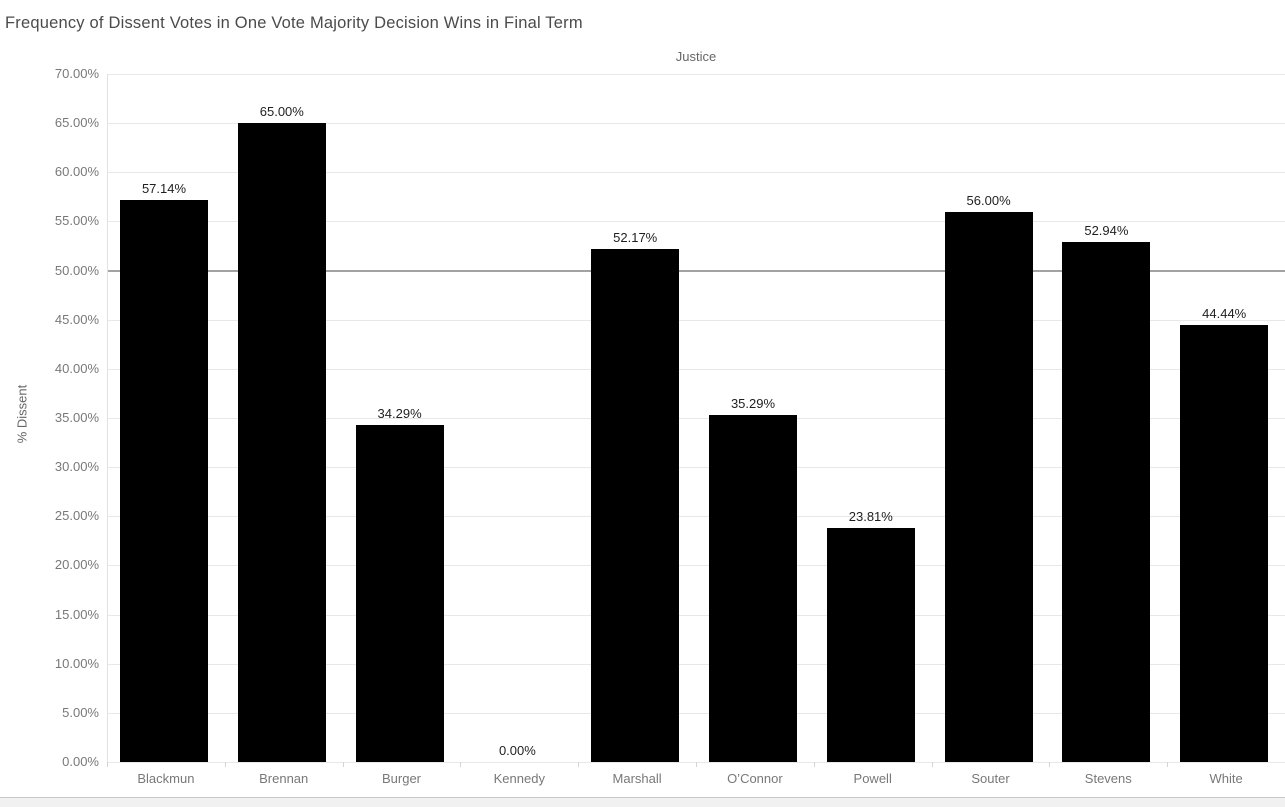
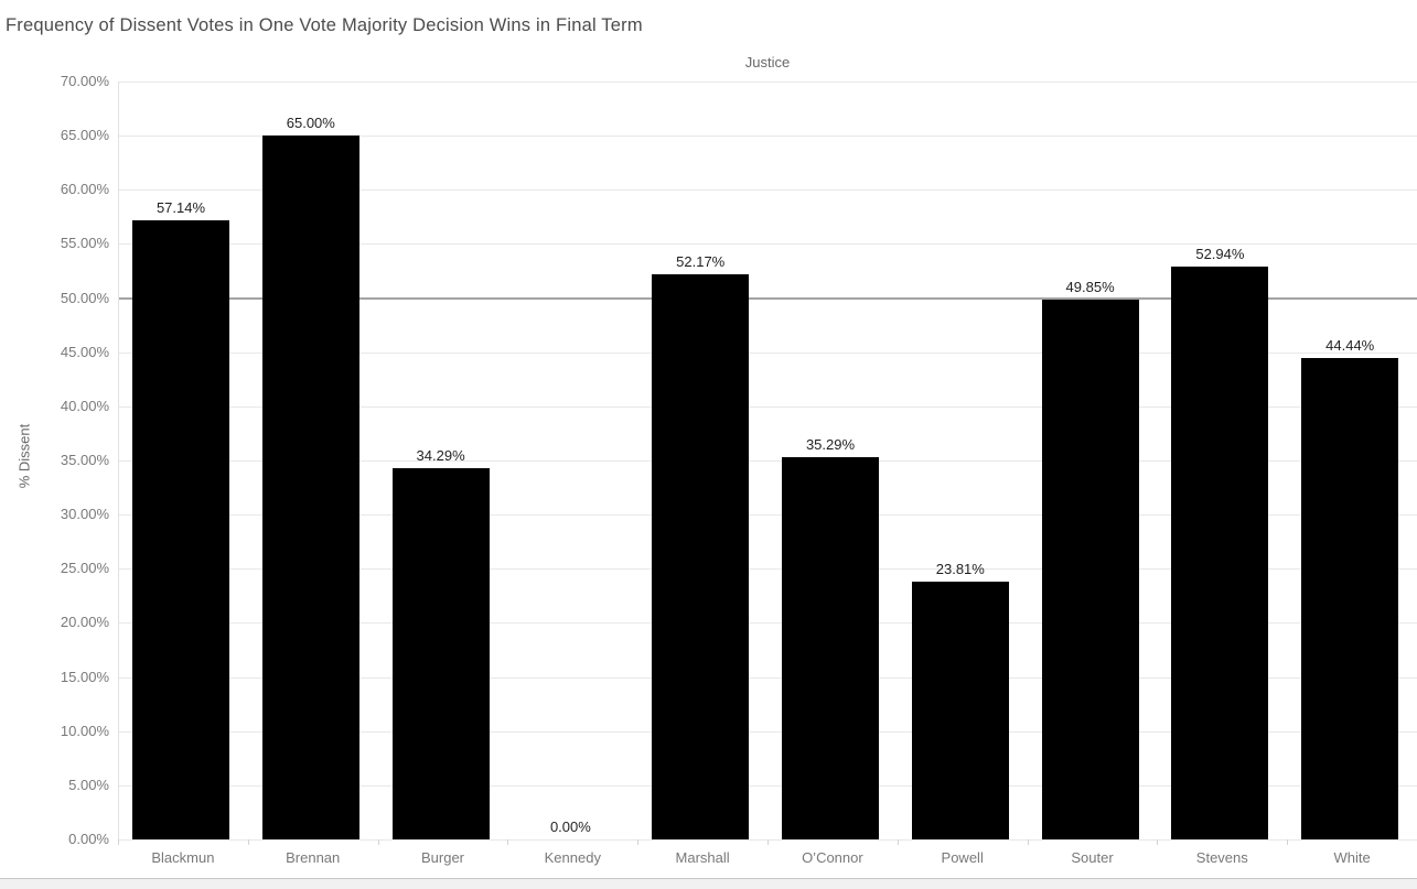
Souter: 56.00% -> 49.85%
